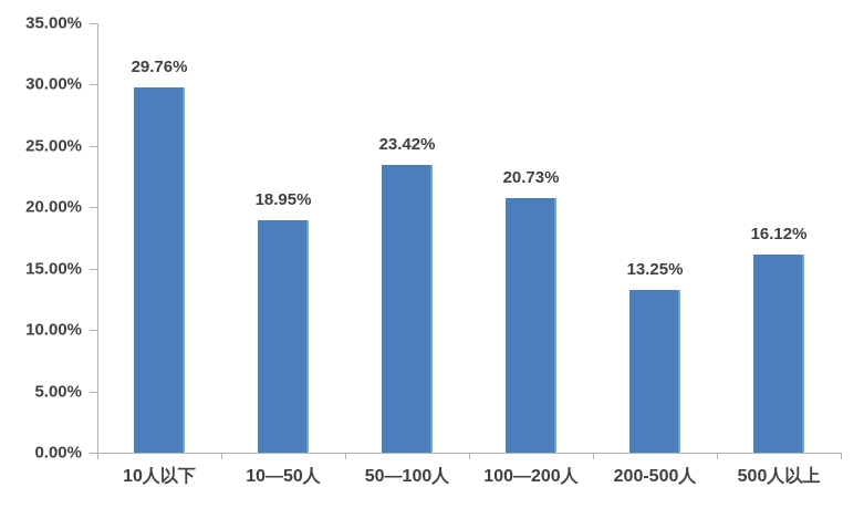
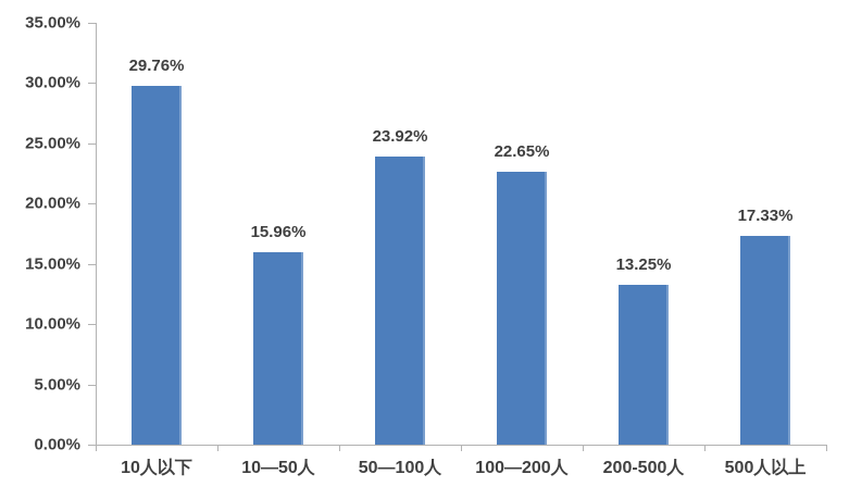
10—50人: 18.95% -> 15.96%
50—100人: 23.42% -> 23.92%
100—200人: 20.73% -> 22.65%
500人以上: 16.12% -> 17.33%
